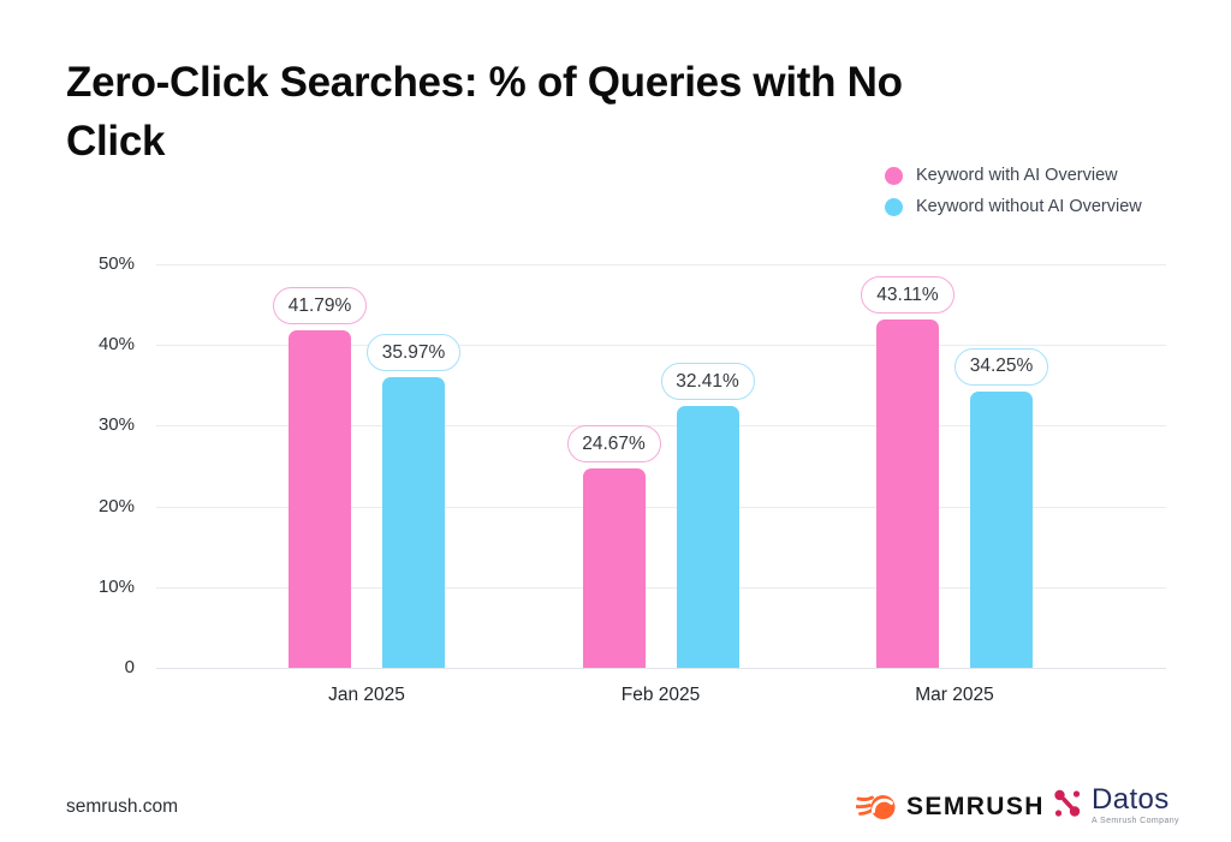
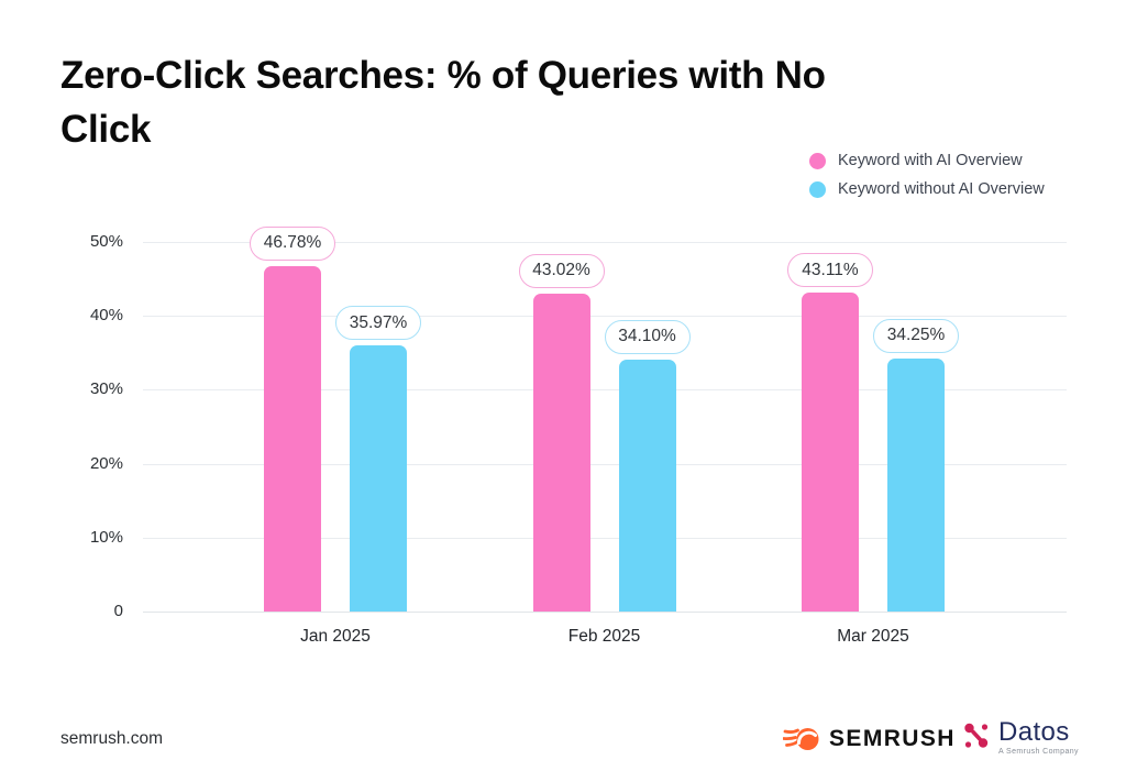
Keyword with AI Overview/Jan 2025: 41.79% -> 46.78%
Keyword with AI Overview/Feb 2025: 24.67% -> 43.02%
Keyword without AI Overview/Feb 2025: 32.41% -> 34.10%
